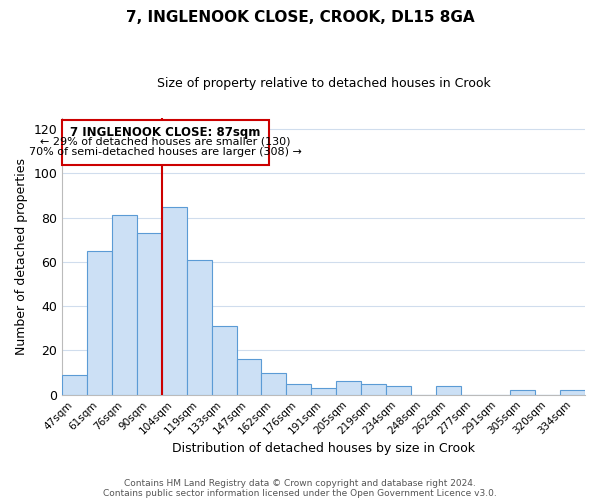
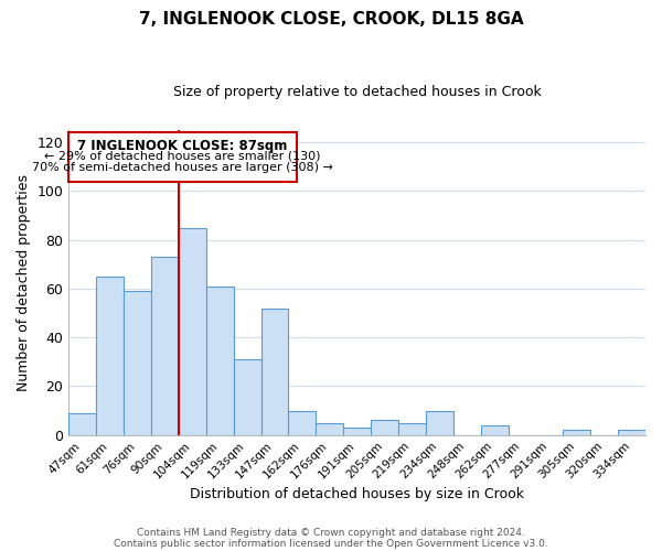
76sqm: 81 -> 59
147sqm: 16 -> 52
234sqm: 4 -> 10
